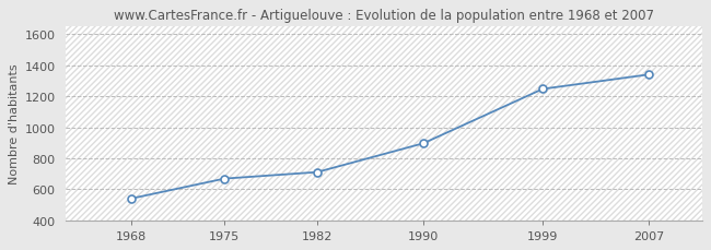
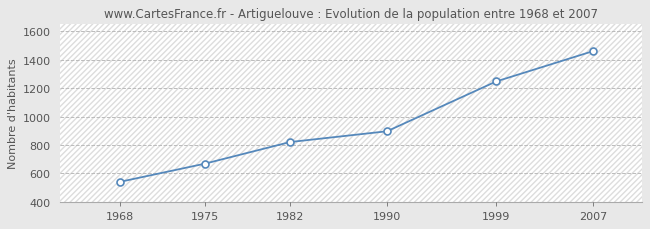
1982: 710 -> 820
2007: 1340 -> 1460
